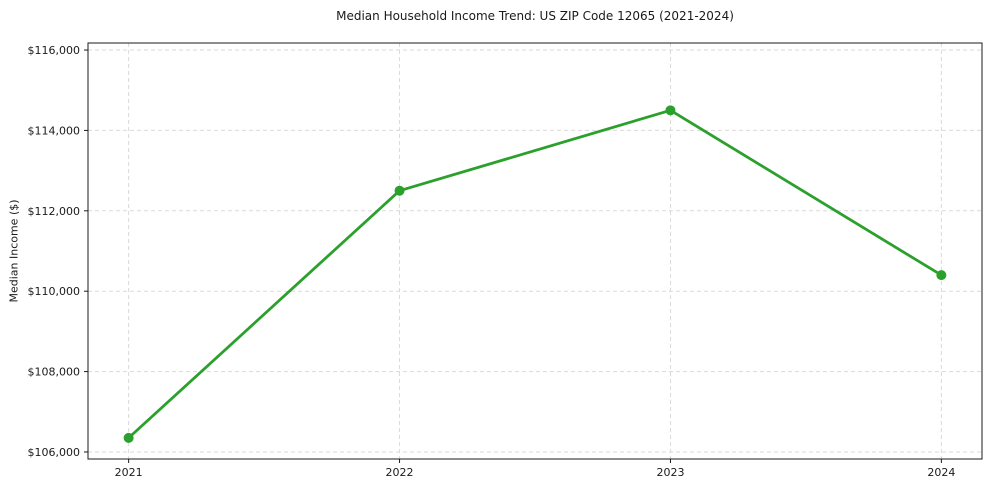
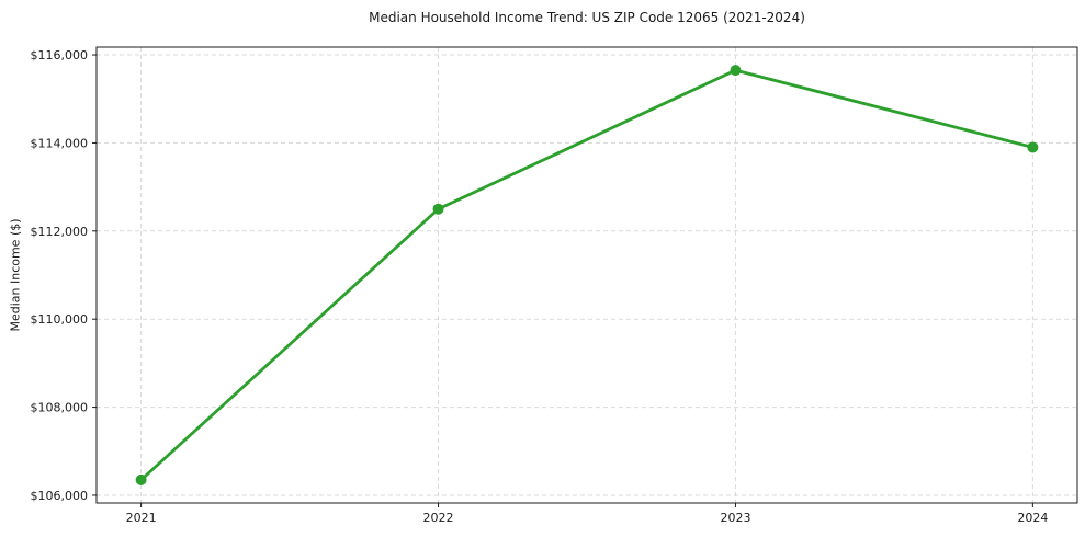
2023: $114500 -> $115600
2024: $110400 -> $113900
